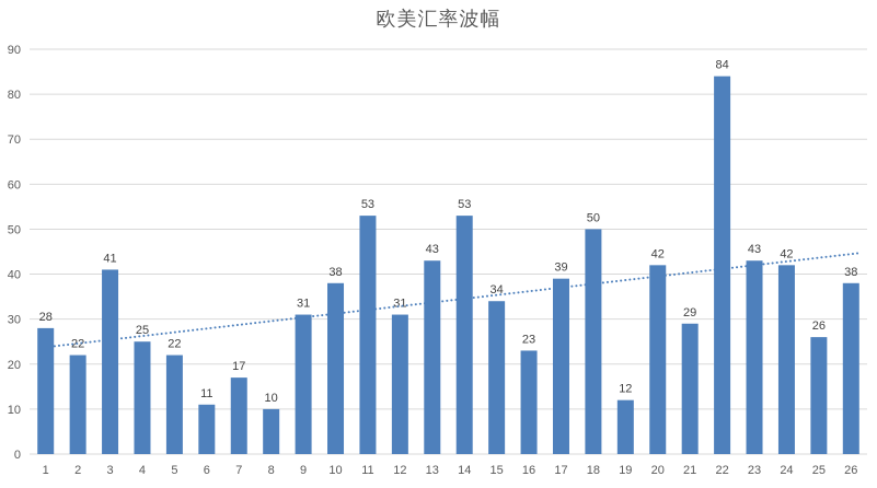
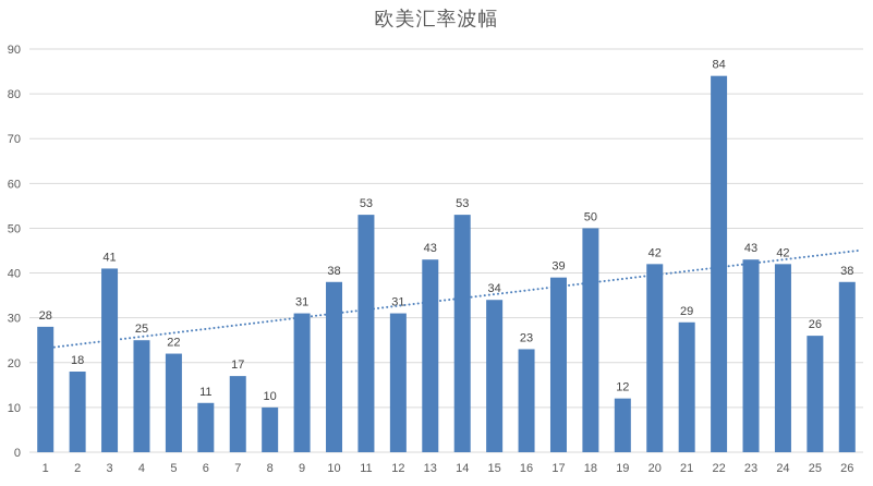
2: 22 -> 18
